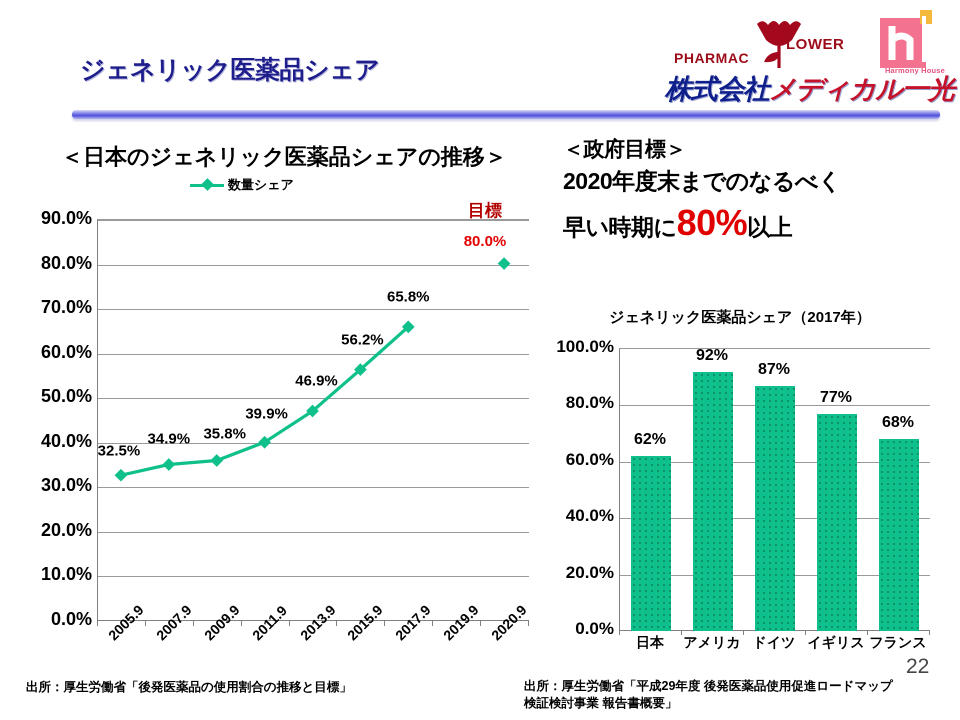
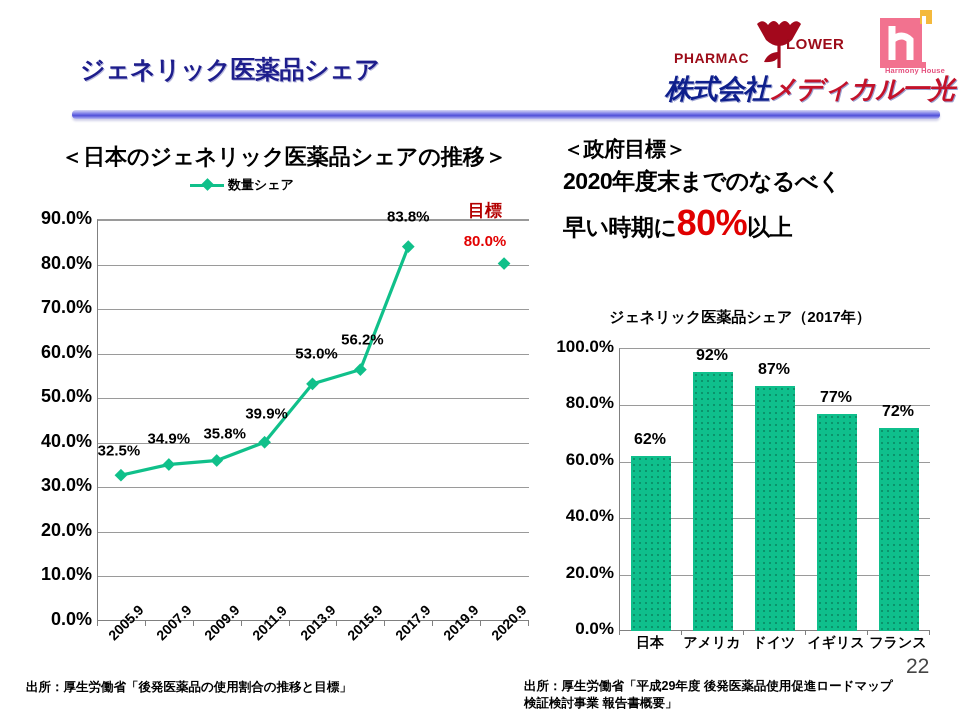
＜日本のジェネリック医薬品シェアの推移＞/2013.9: 46.9% -> 53.0%
＜日本のジェネリック医薬品シェアの推移＞/2017.9: 65.8% -> 83.8%
ジェネリック医薬品シェア（2017年）/フランス: 68% -> 72%
